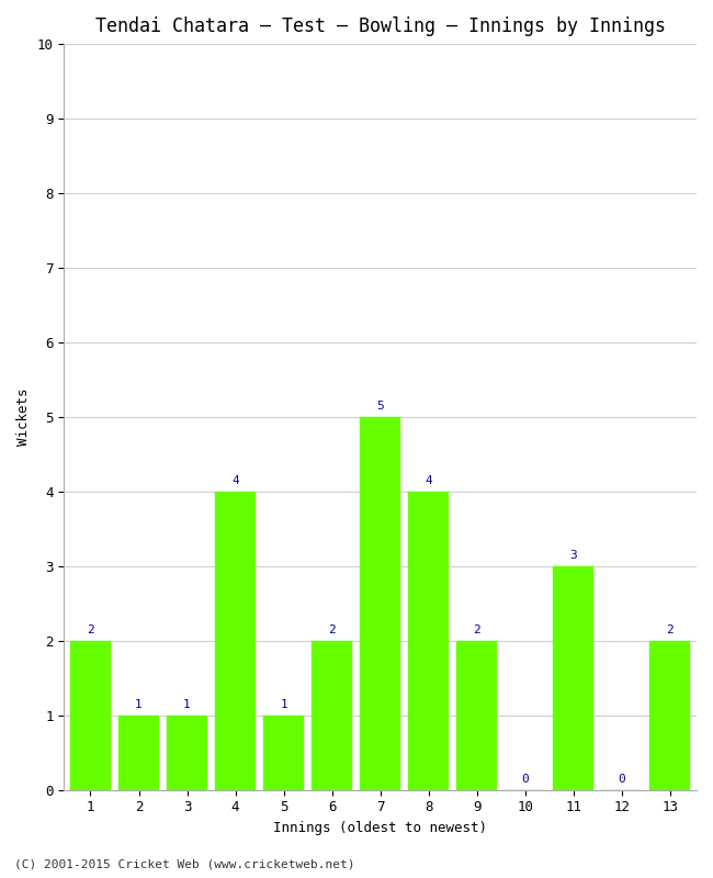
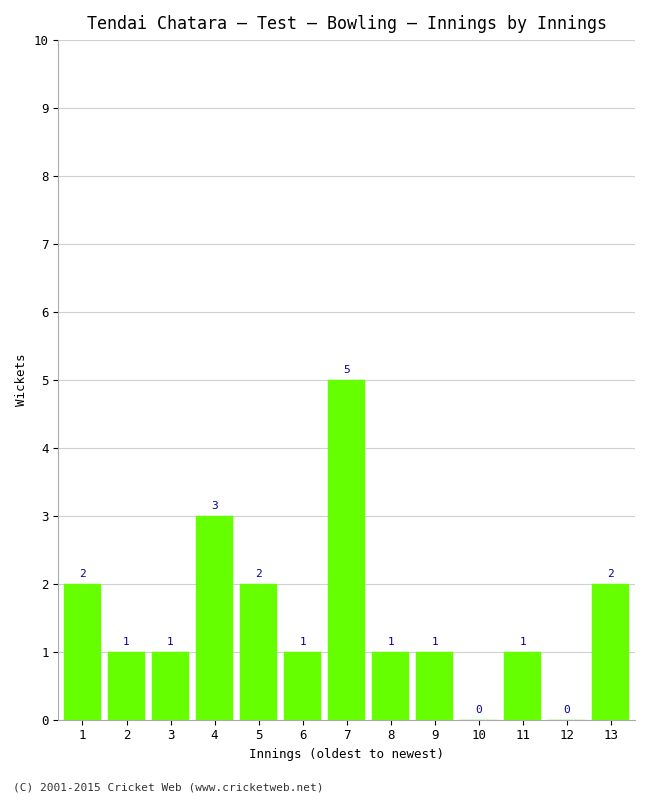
4: 4 -> 3
5: 1 -> 2
6: 2 -> 1
8: 4 -> 1
9: 2 -> 1
11: 3 -> 1
